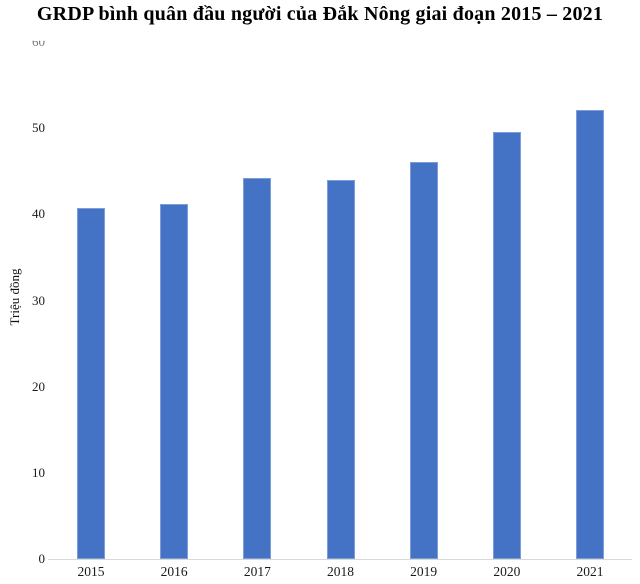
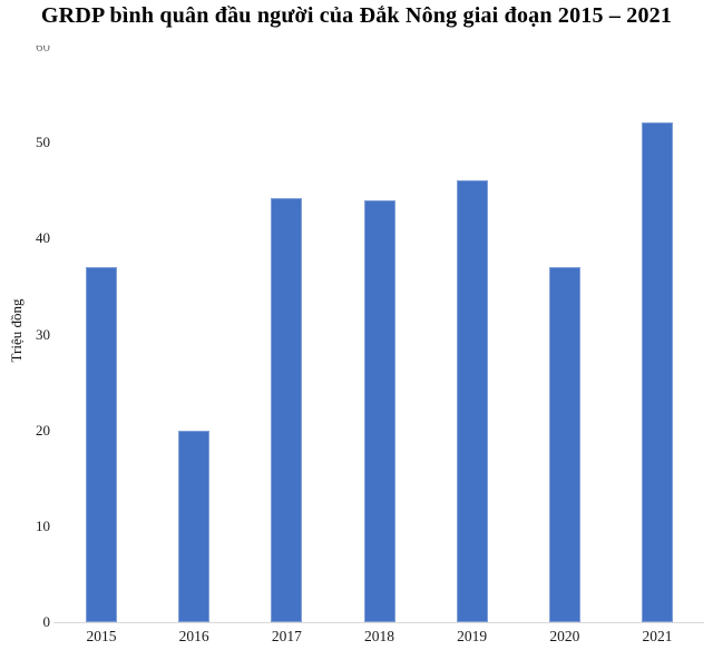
2015: 41 -> 37
2016: 41 -> 20
2020: 50 -> 37
